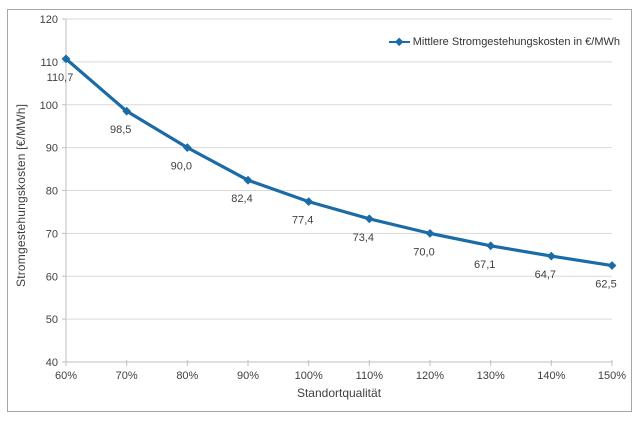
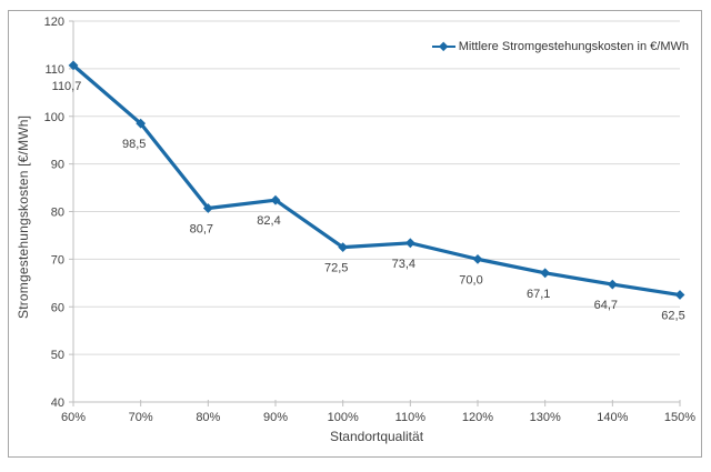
80%: 90,0 -> 80,7
100%: 77,4 -> 72,5
